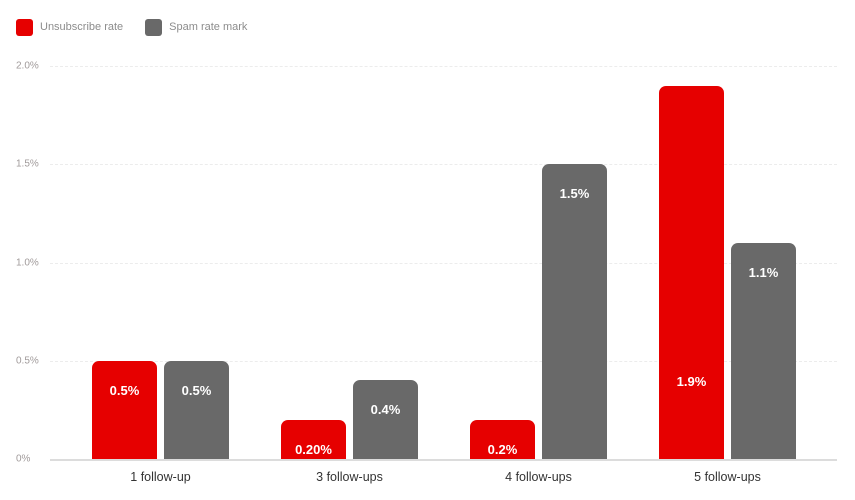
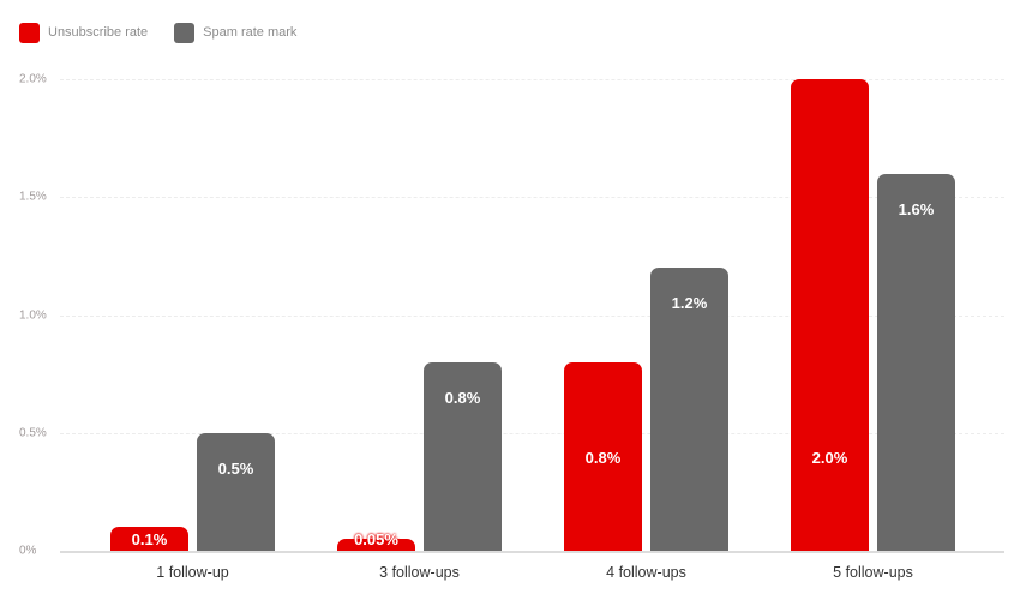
Unsubscribe rate/1 follow-up: 0.5% -> 0.1%
Unsubscribe rate/3 follow-ups: 0.20% -> 0.05%
Spam rate mark/3 follow-ups: 0.4% -> 0.8%
Unsubscribe rate/4 follow-ups: 0.2% -> 0.8%
Spam rate mark/4 follow-ups: 1.5% -> 1.2%
Unsubscribe rate/5 follow-ups: 1.9% -> 2.0%
Spam rate mark/5 follow-ups: 1.1% -> 1.6%
